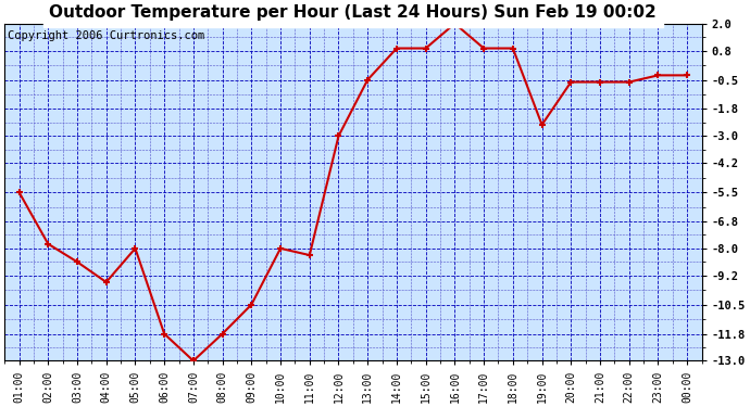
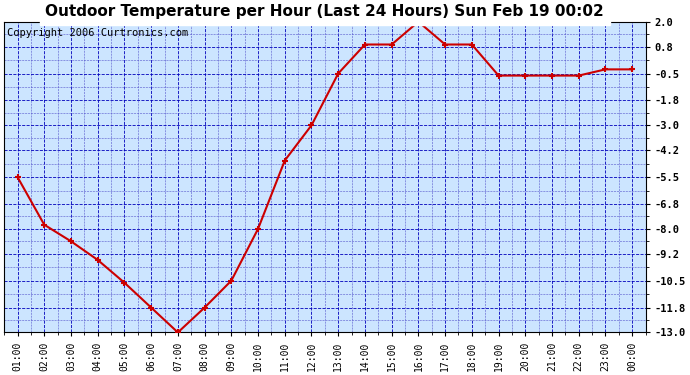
05:00: -8.0 -> -10.6
11:00: -8.3 -> -4.7
19:00: -2.5 -> -0.6
